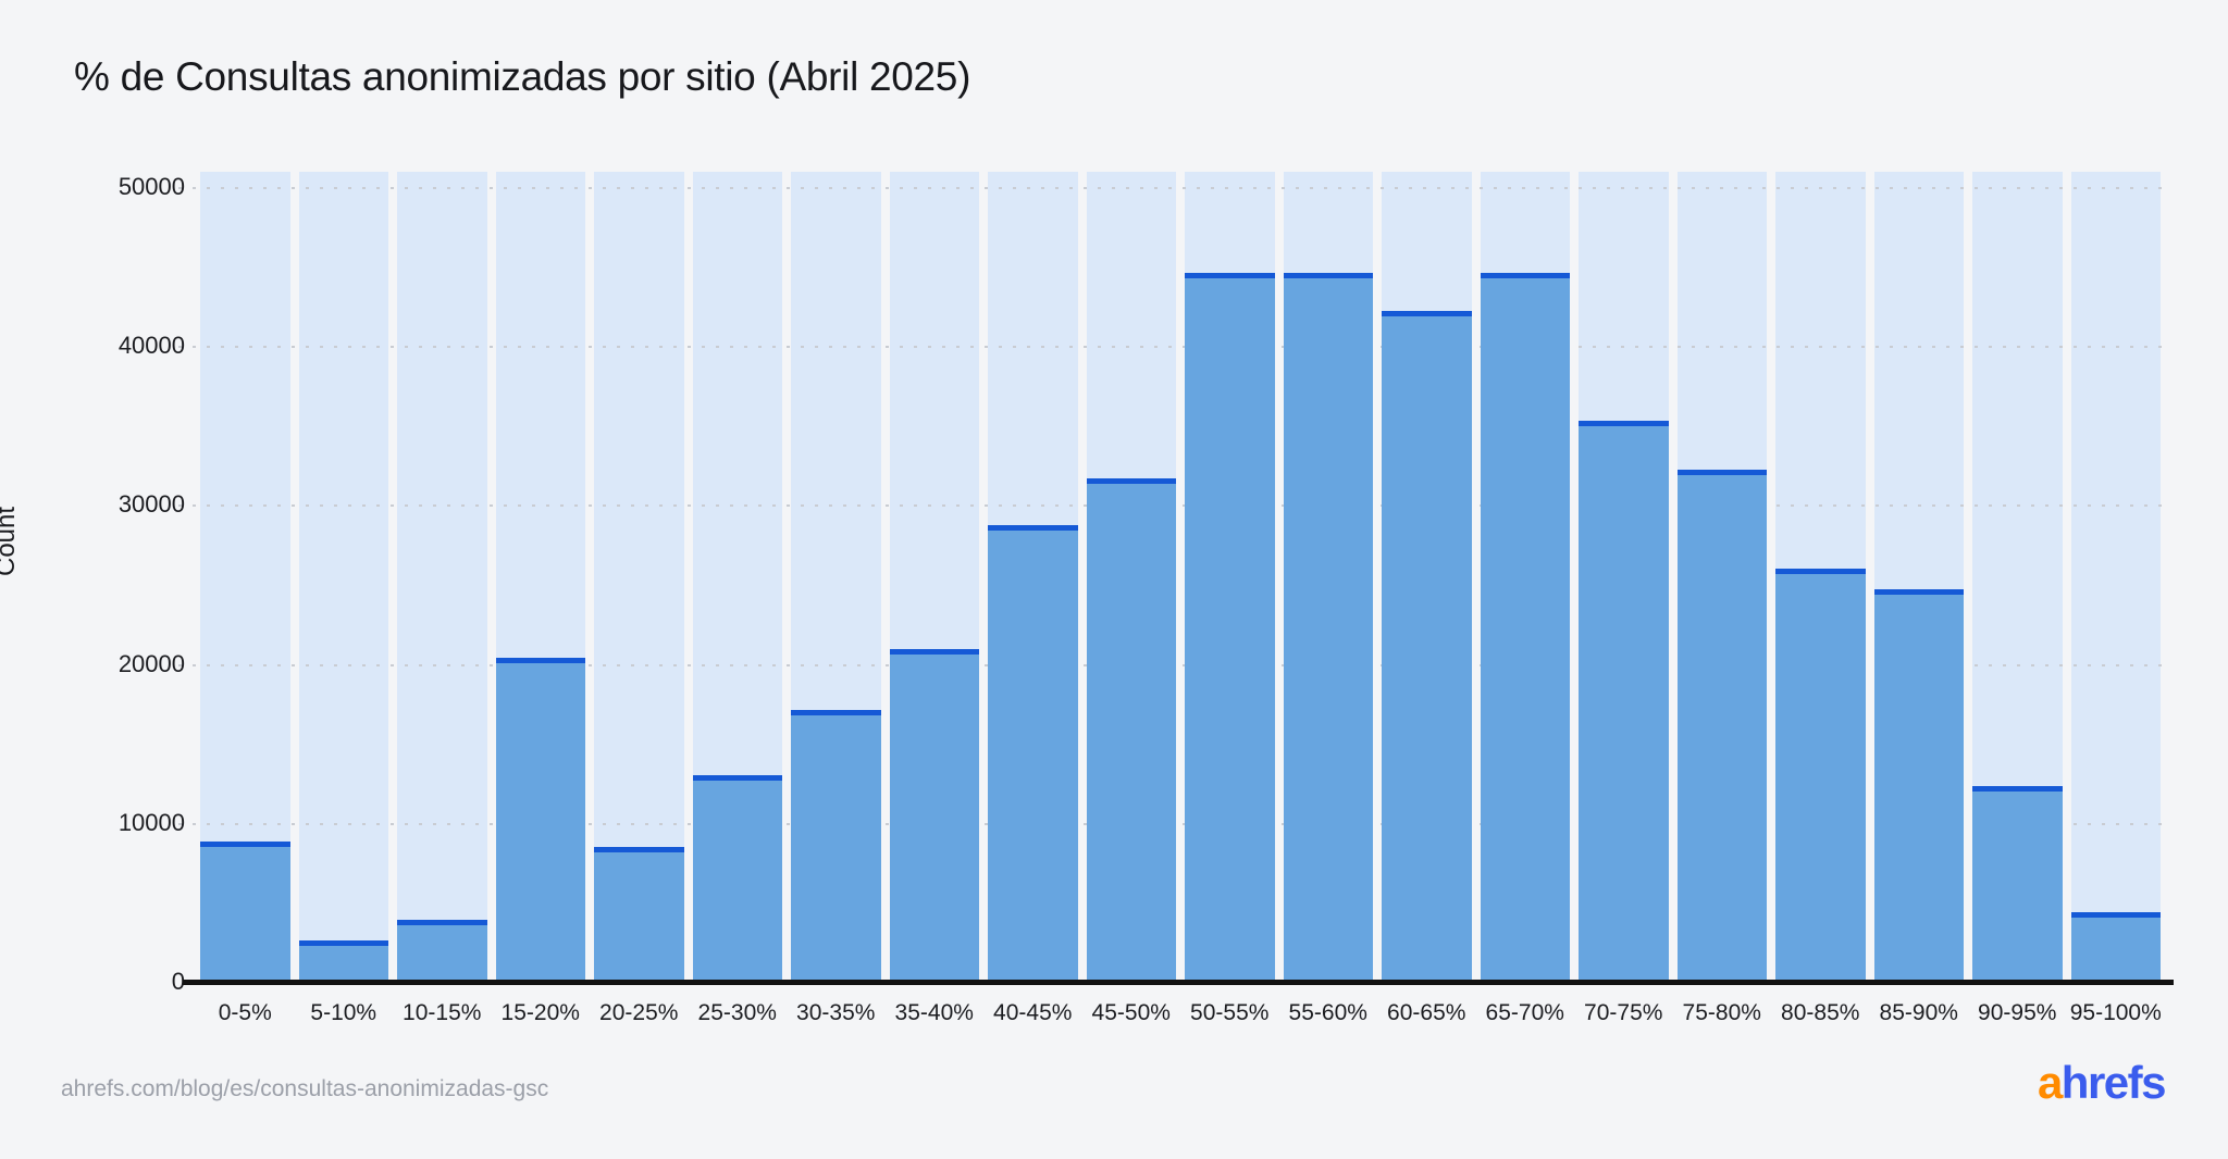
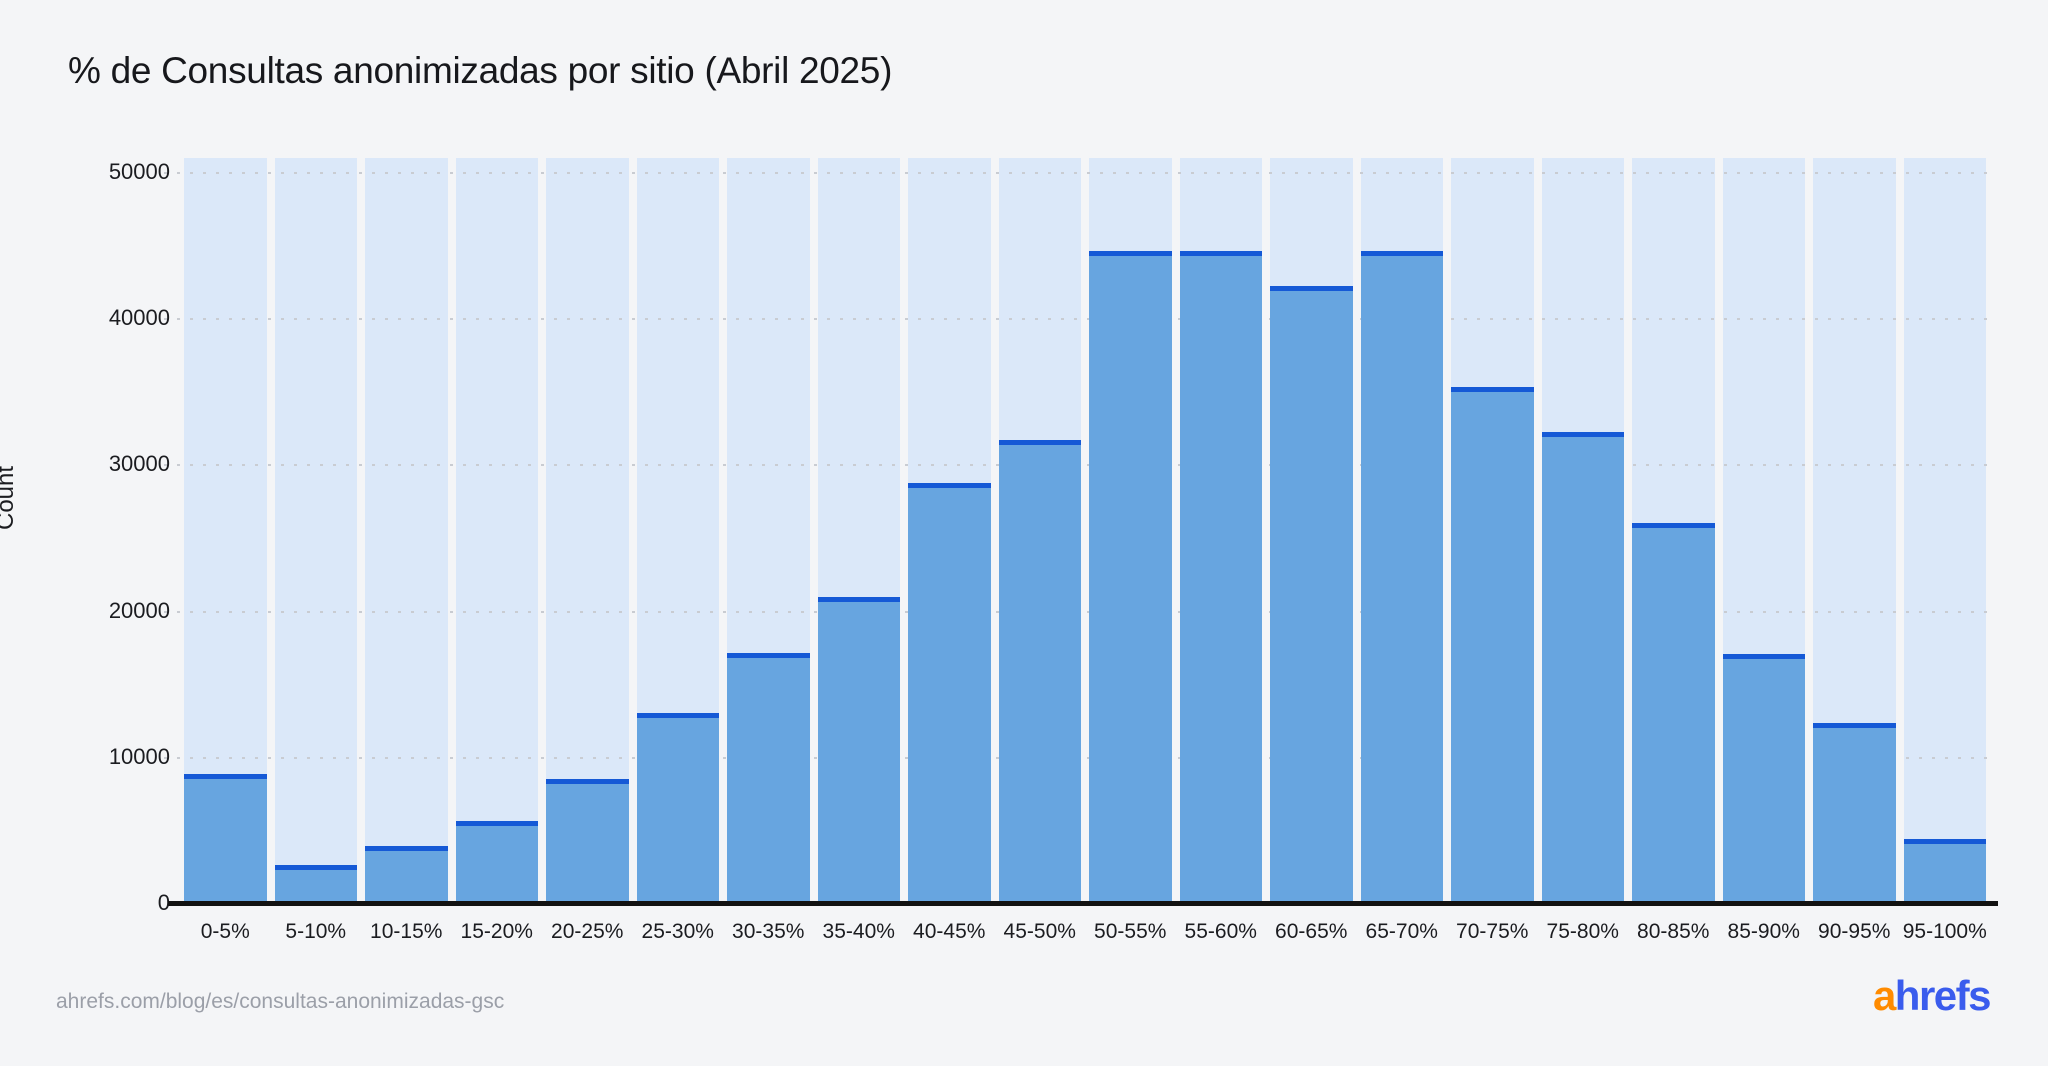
15-20%: 20400 -> 5600
85-90%: 24700 -> 17000
